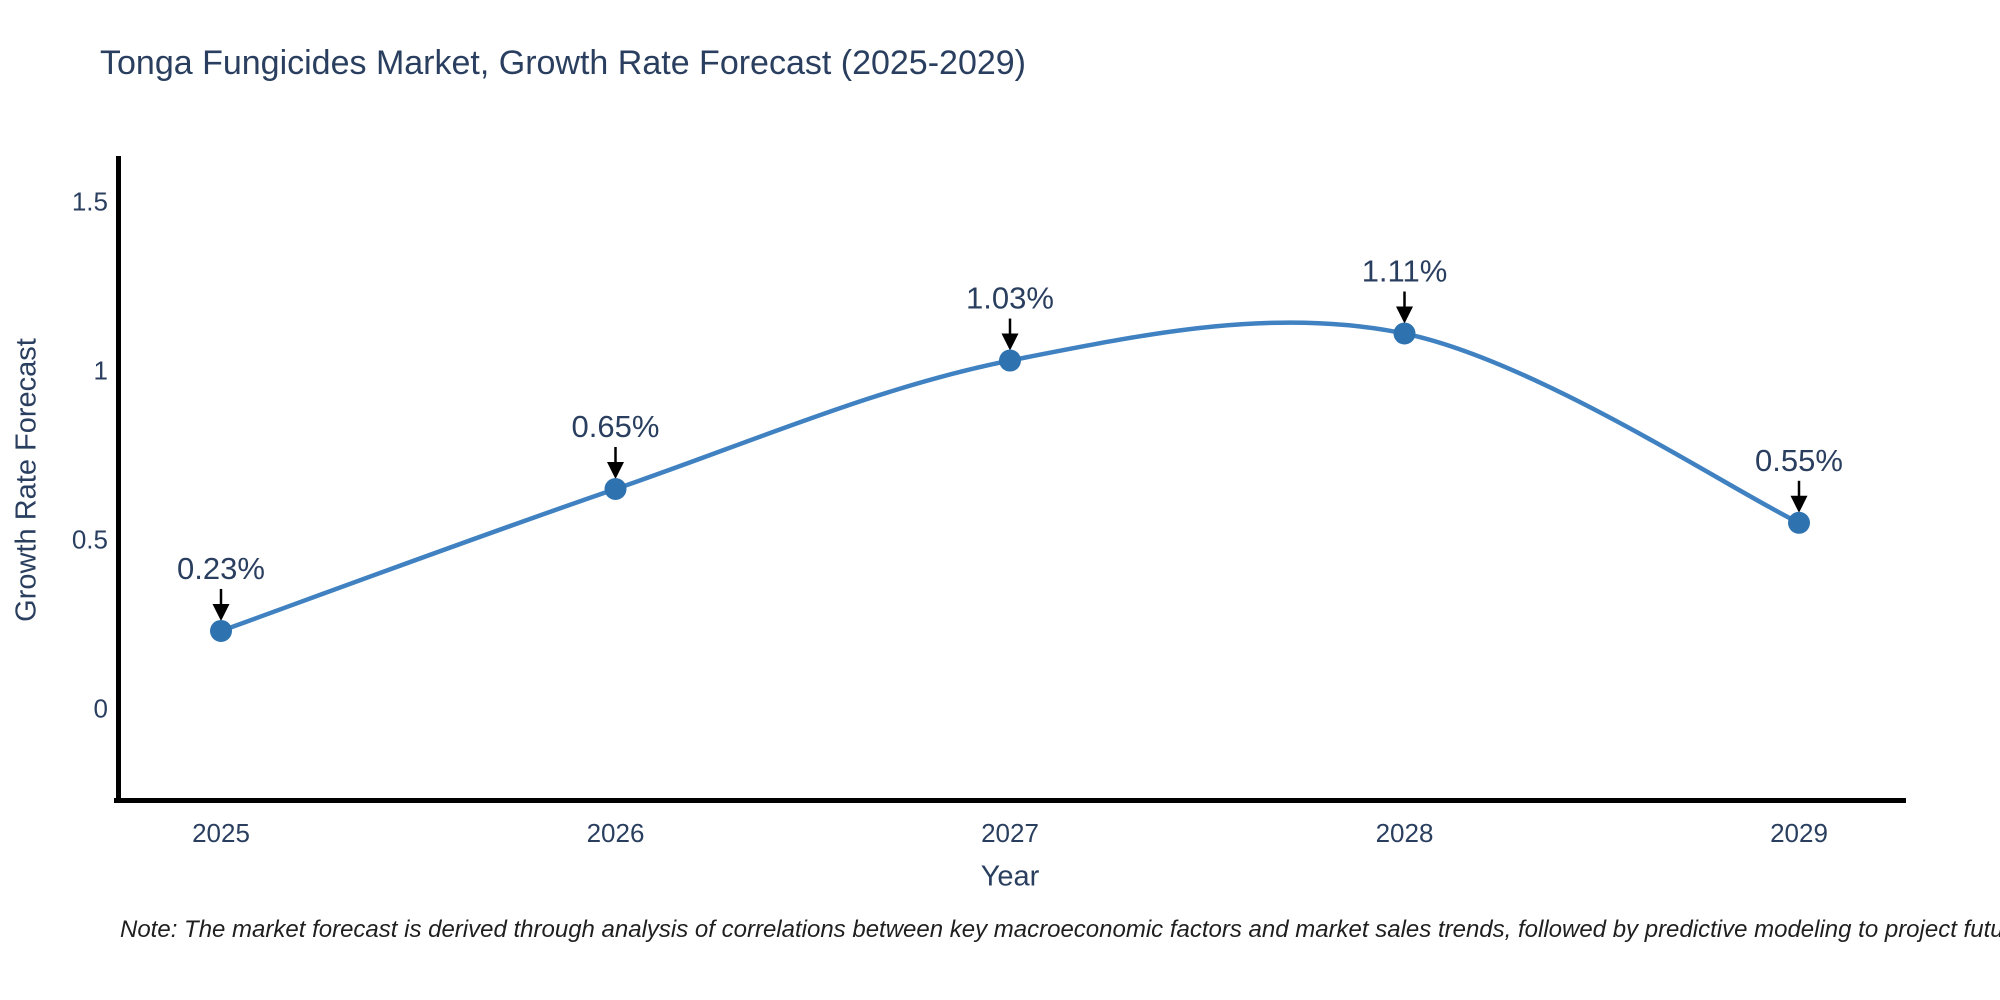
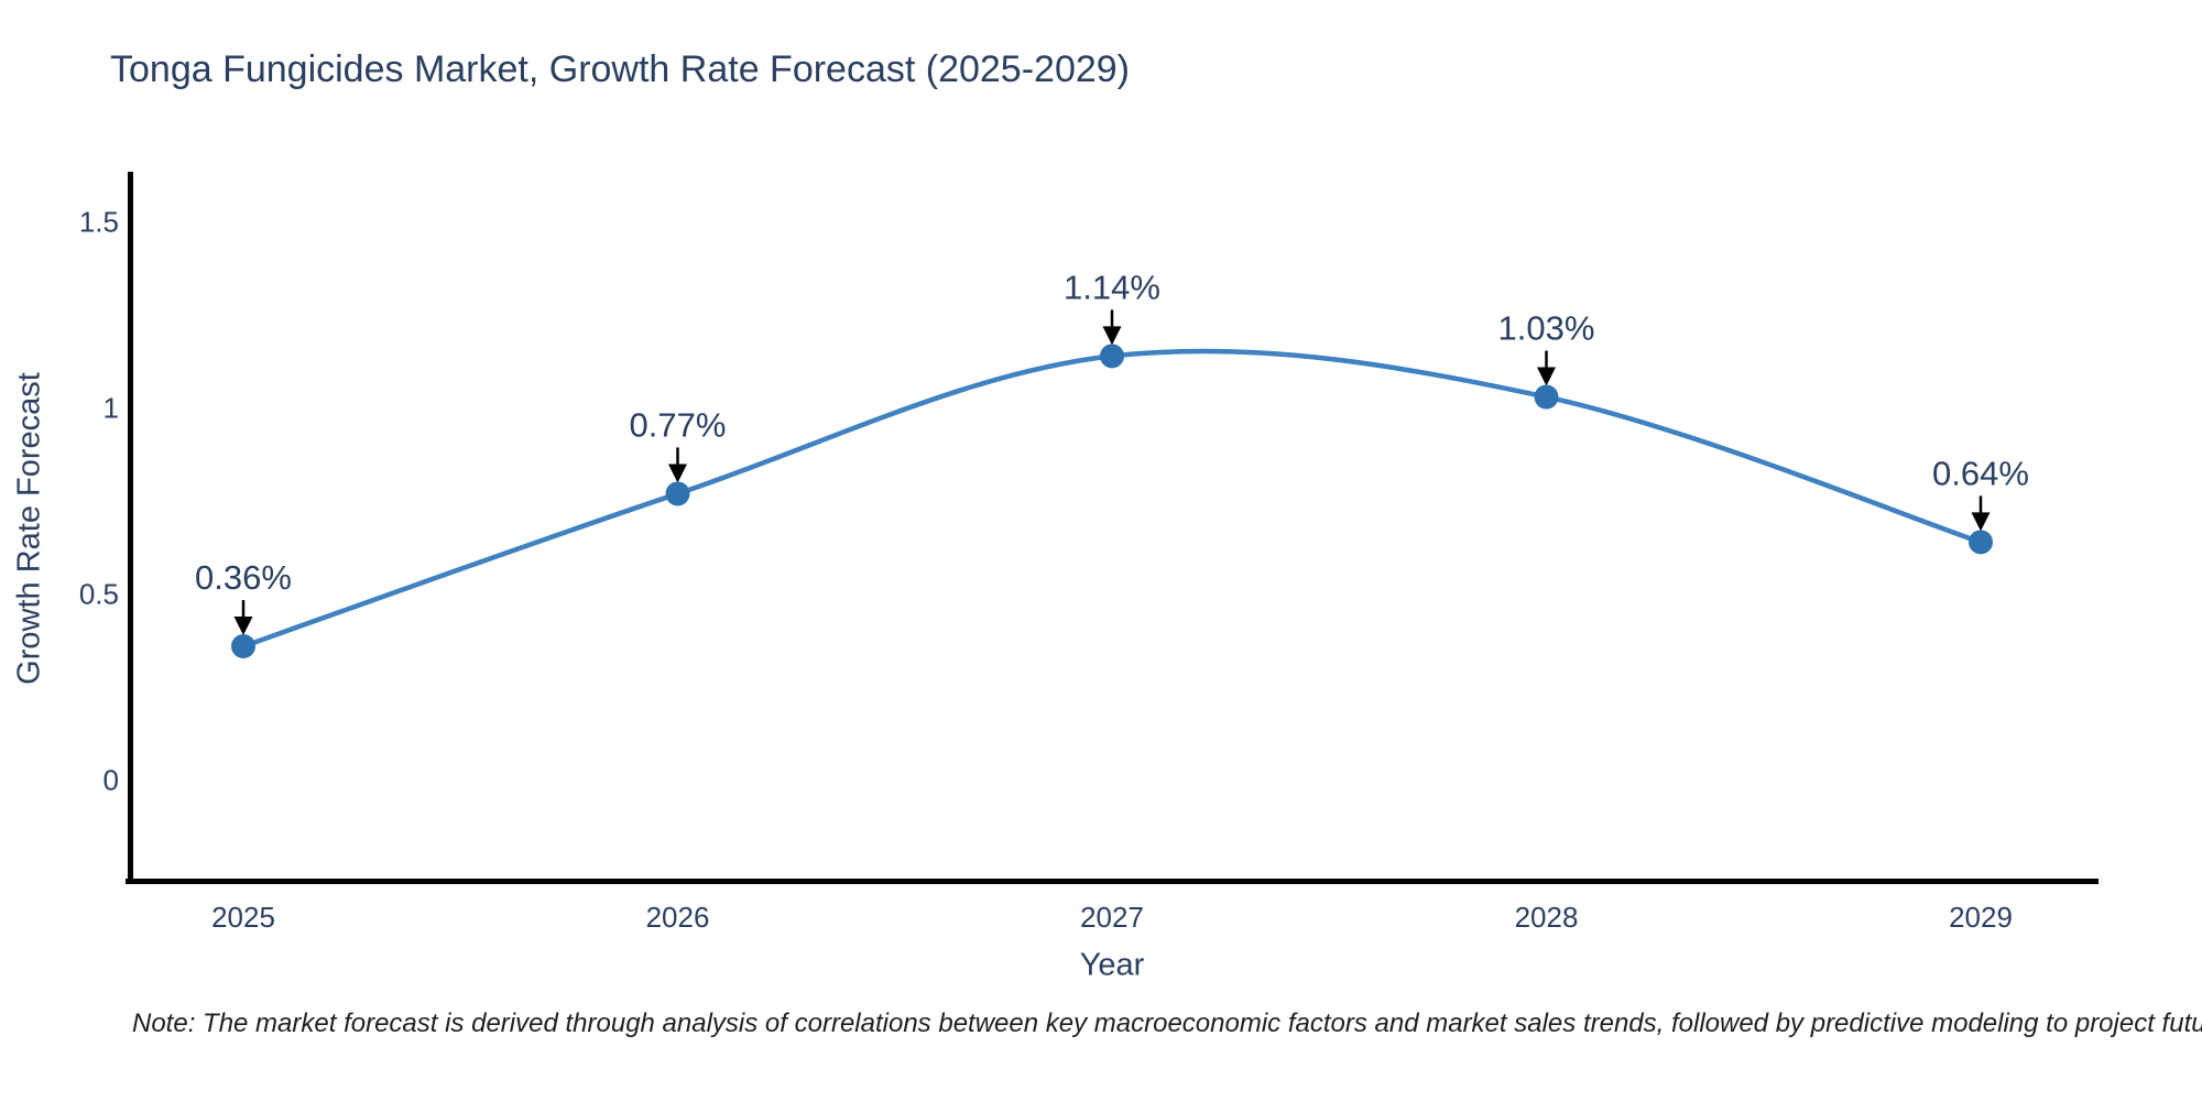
2025: 0.23% -> 0.36%
2026: 0.65% -> 0.77%
2027: 1.03% -> 1.14%
2028: 1.11% -> 1.03%
2029: 0.55% -> 0.64%
